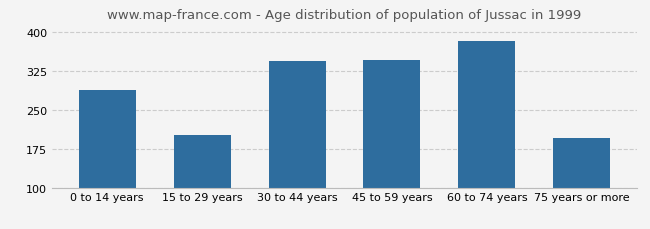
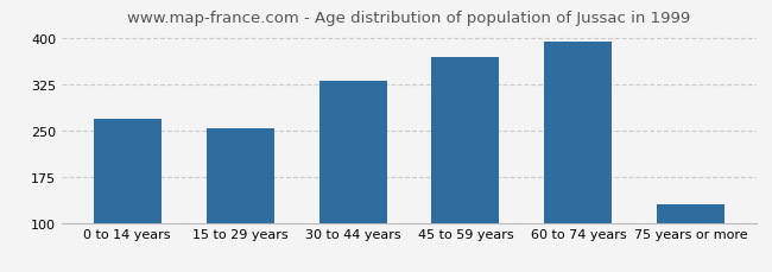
0 to 14 years: 288 -> 268
15 to 29 years: 202 -> 254
30 to 44 years: 344 -> 330
45 to 59 years: 346 -> 368
60 to 74 years: 382 -> 393
75 years or more: 196 -> 130
